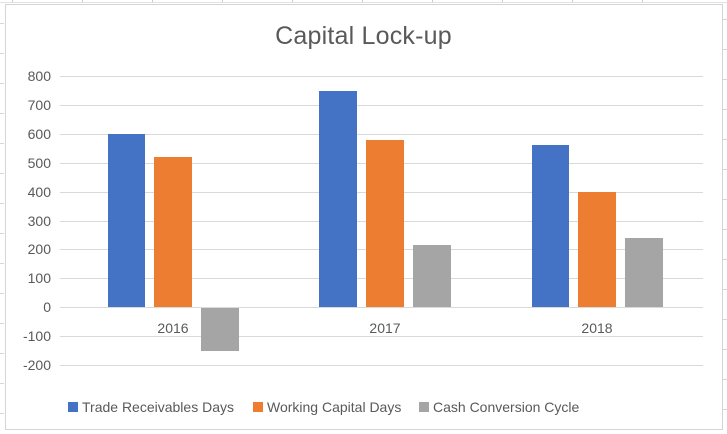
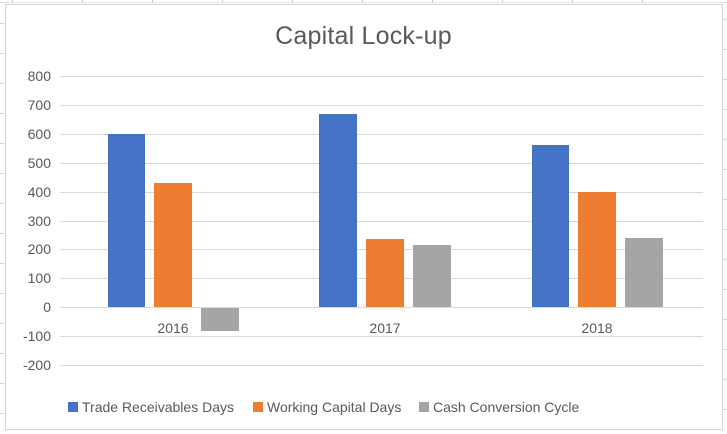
Working Capital Days/2016: 520 -> 430
Cash Conversion Cycle/2016: -150 -> -80
Trade Receivables Days/2017: 750 -> 670
Working Capital Days/2017: 580 -> 240
